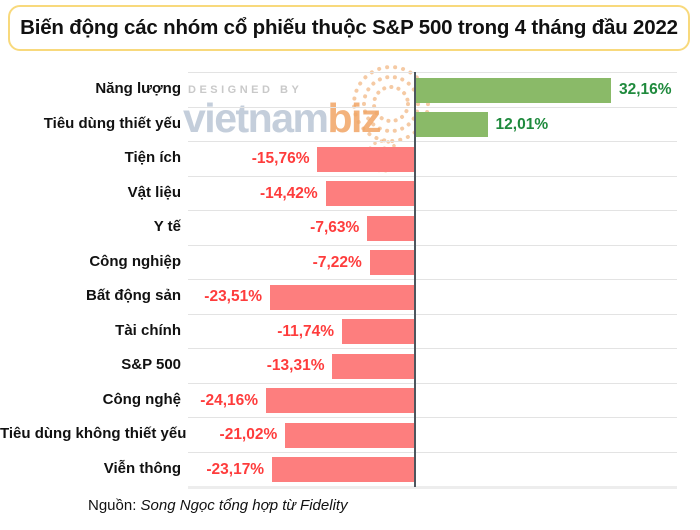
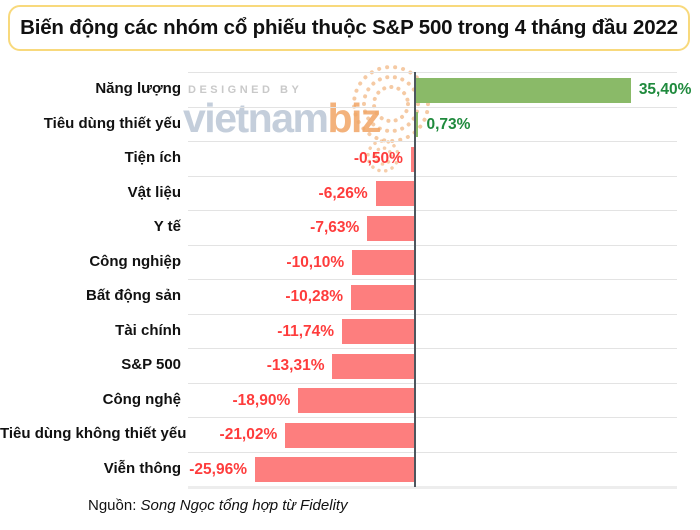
Năng lượng: 32,16% -> 35,40%
Tiêu dùng thiết yếu: 12,01% -> 0,73%
Tiện ích: -15,76% -> -0,50%
Vật liệu: -14,42% -> -6,26%
Công nghiệp: -7,22% -> -10,10%
Bất động sản: -23,51% -> -10,28%
Công nghệ: -24,16% -> -18,90%
Viễn thông: -23,17% -> -25,96%
